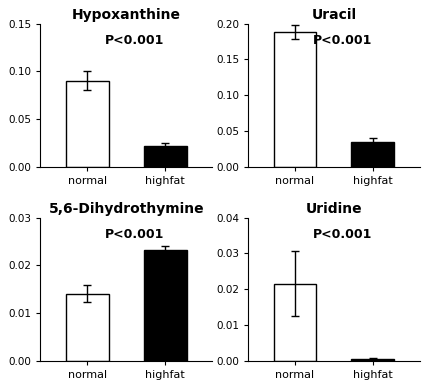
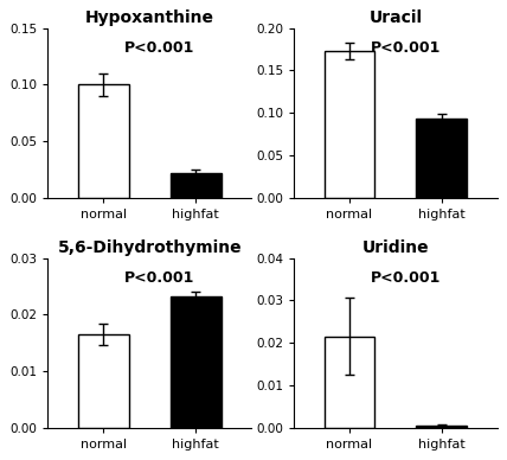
Hypoxanthine/normal: 0.090 -> 0.100
Uracil/normal: 0.188 -> 0.173
Uracil/highfat: 0.034 -> 0.093
5,6-Dihydrothymine/normal: 0.0140 -> 0.0165
